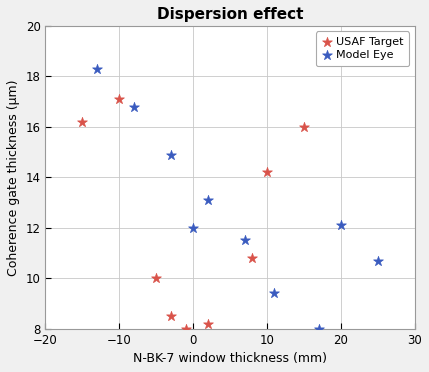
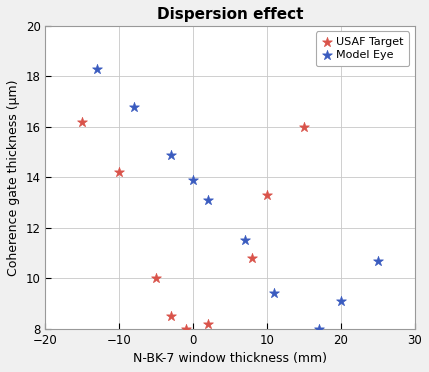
USAF Target/−10: 17.1 -> 14.2
Model Eye/0: 12.0 -> 13.9
USAF Target/10: 14.2 -> 13.3
Model Eye/20: 12.1 -> 9.1
